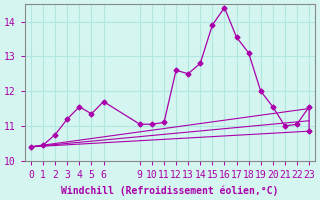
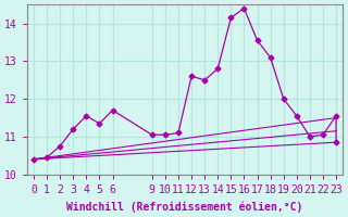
15: 13.90 -> 14.15
